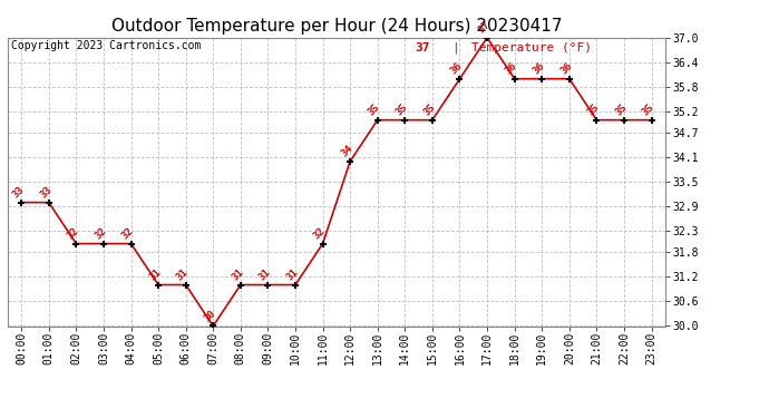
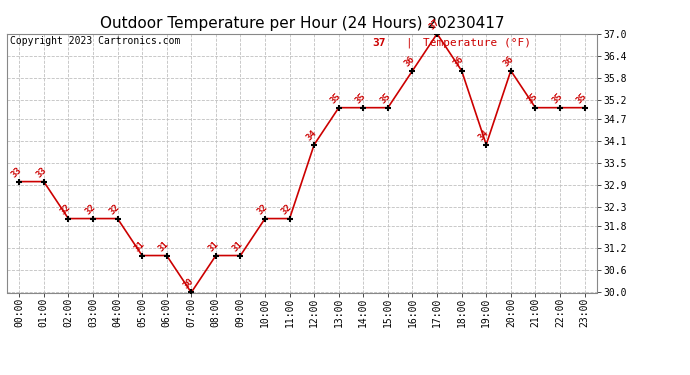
10:00: 31 -> 32
19:00: 36 -> 34
